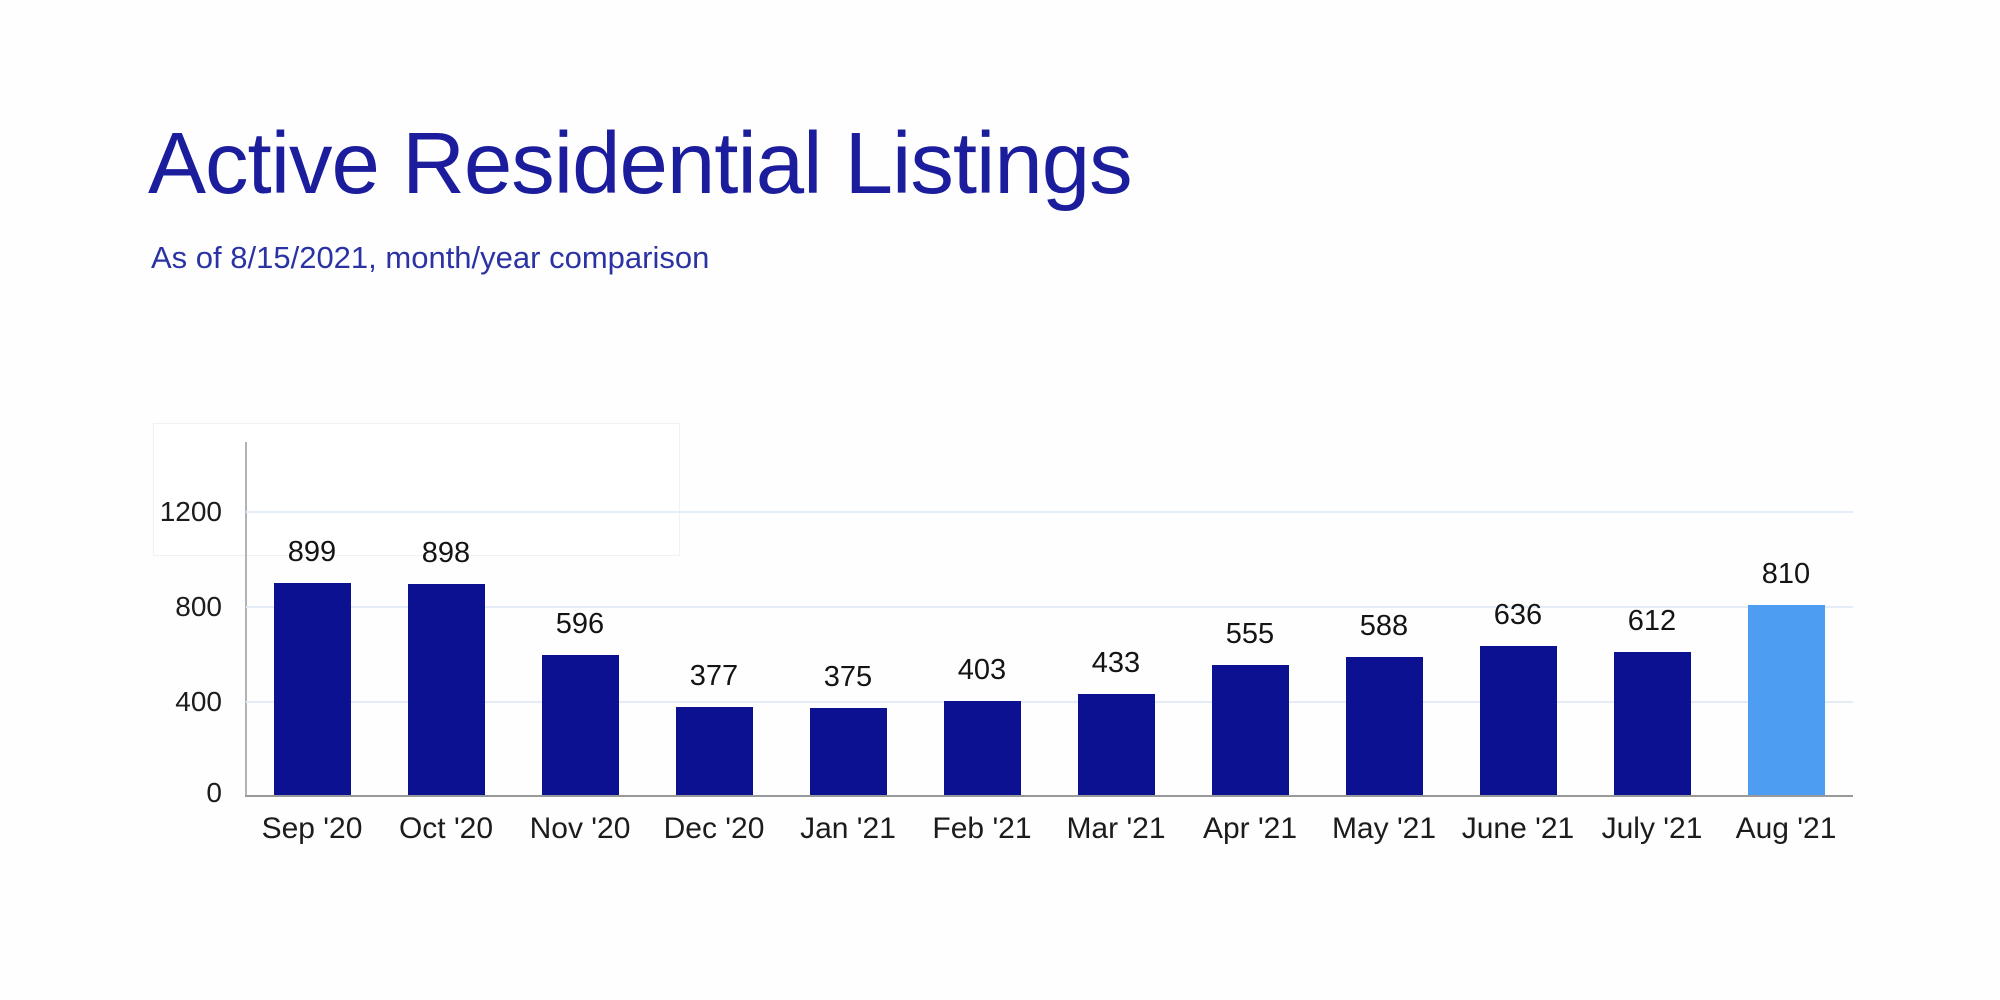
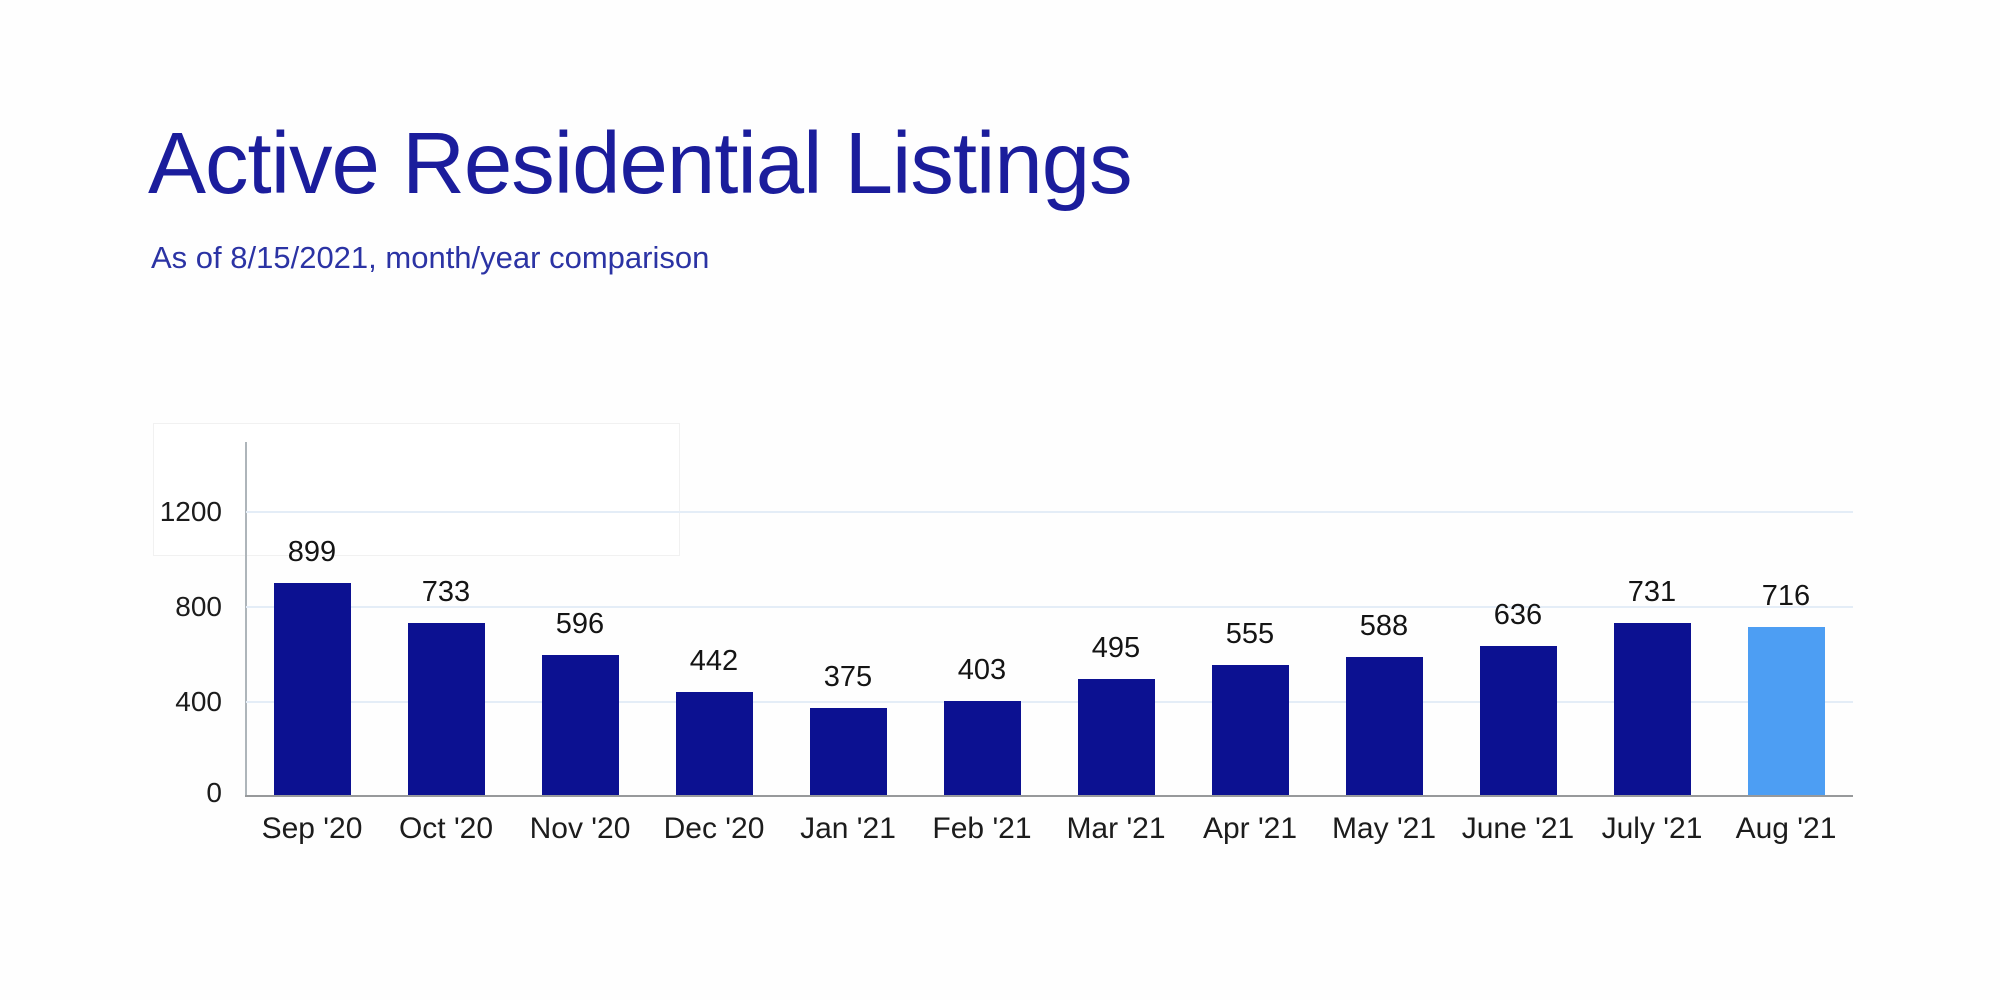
Oct '20: 898 -> 733
Dec '20: 377 -> 442
Mar '21: 433 -> 495
July '21: 612 -> 731
Aug '21: 810 -> 716
